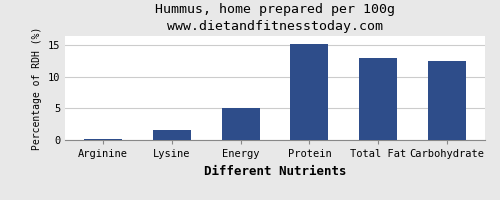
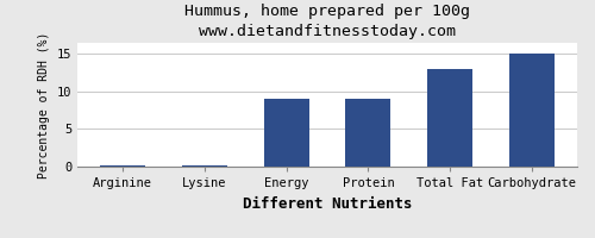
Lysine: 1.6 -> 0.1
Energy: 5.0 -> 9.0
Protein: 15.2 -> 9.0
Carbohydrate: 12.6 -> 15.0
